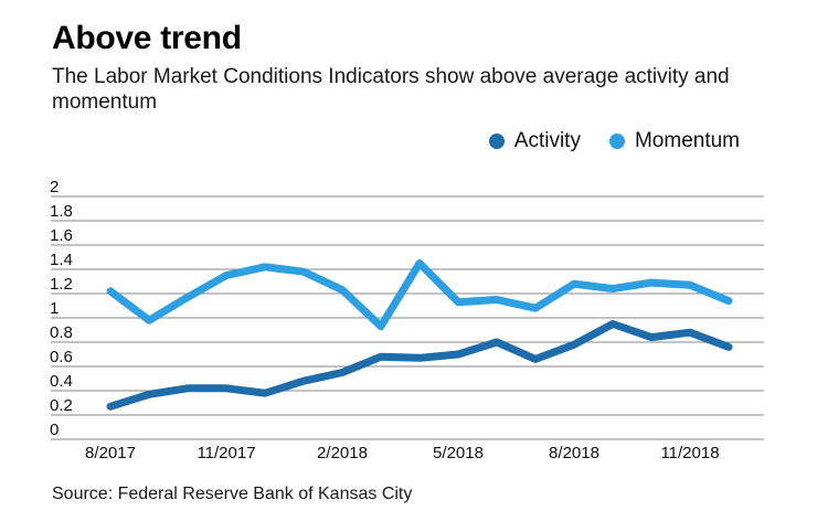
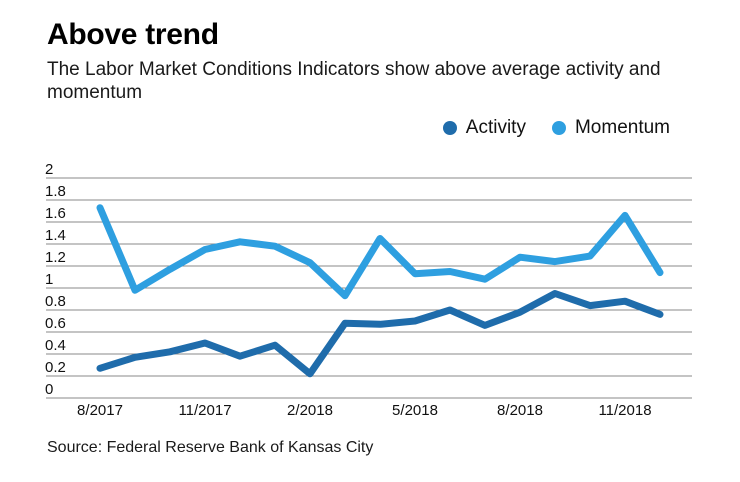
Momentum/8/2017: 1.22 -> 1.73
Activity/11/2017: 0.42 -> 0.50
Activity/2/2018: 0.55 -> 0.22
Momentum/11/2018: 1.27 -> 1.66
